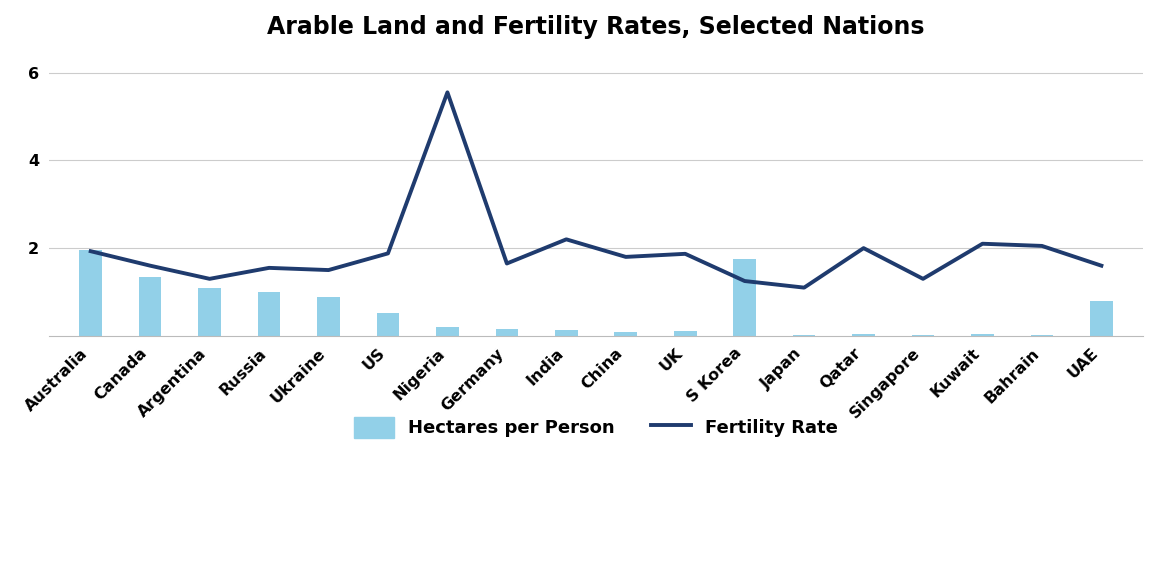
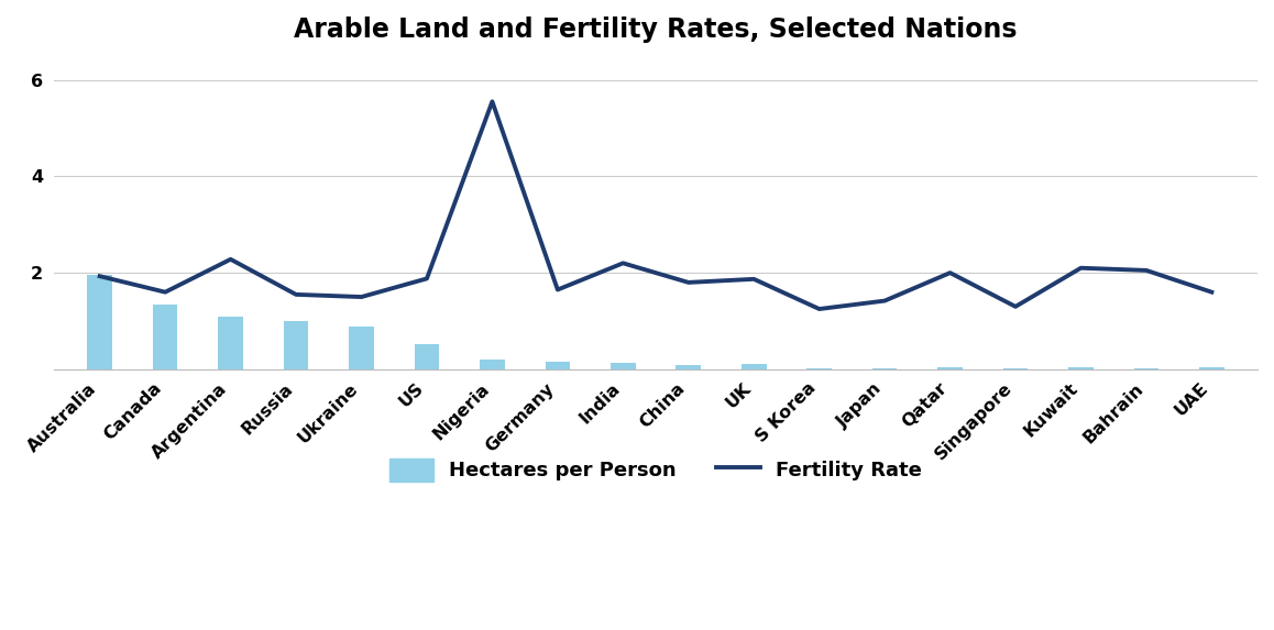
Fertility Rate/Argentina: 1.30 -> 2.28
Hectares per Person/S Korea: 1.75 -> 0.03
Fertility Rate/Japan: 1.10 -> 1.42
Hectares per Person/UAE: 0.80 -> 0.04
